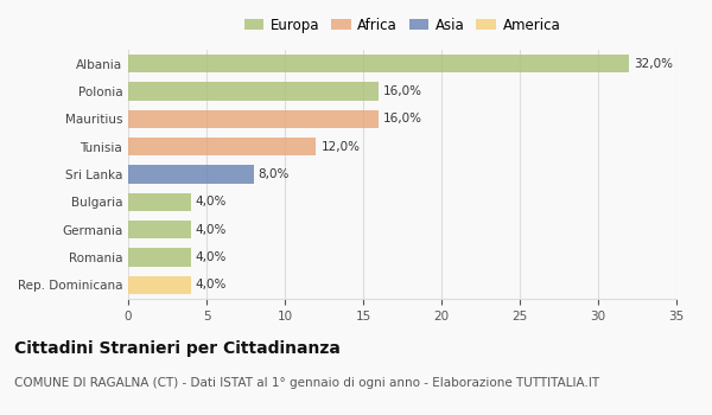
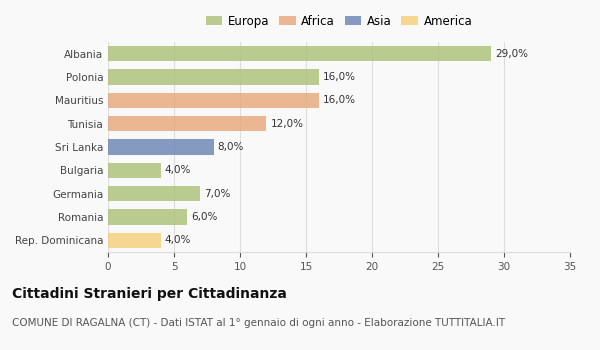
Albania: 32,0% -> 29,0%
Germania: 4,0% -> 7,0%
Romania: 4,0% -> 6,0%
